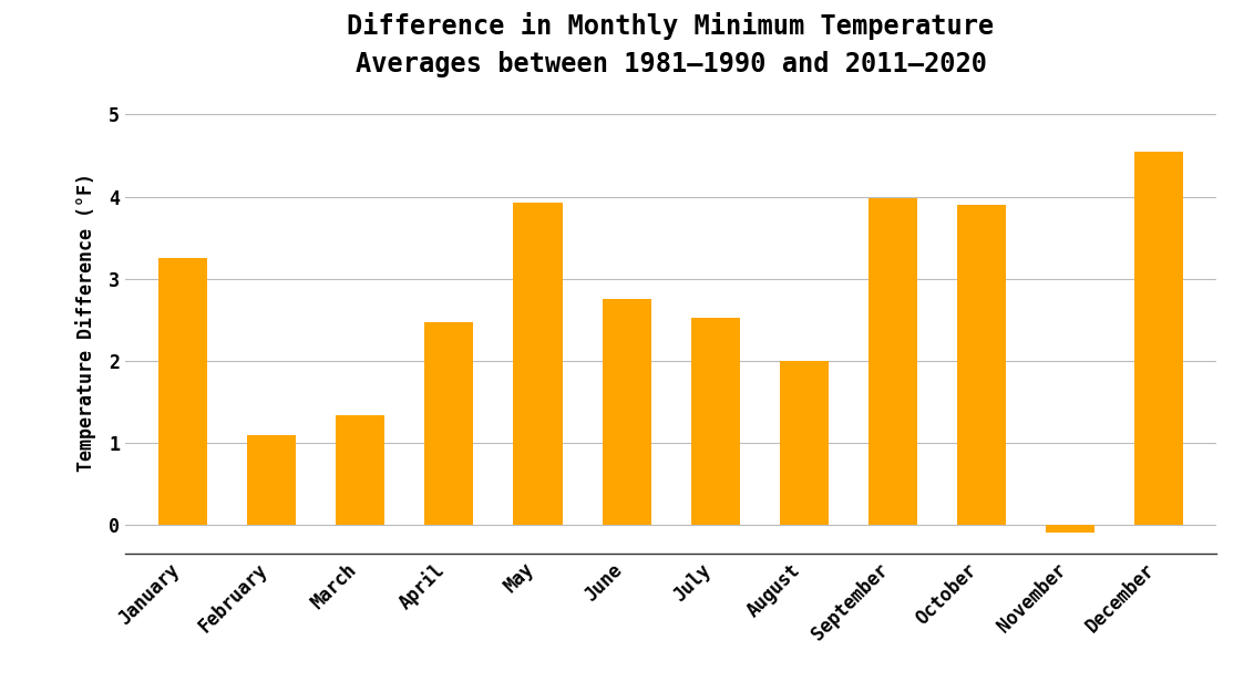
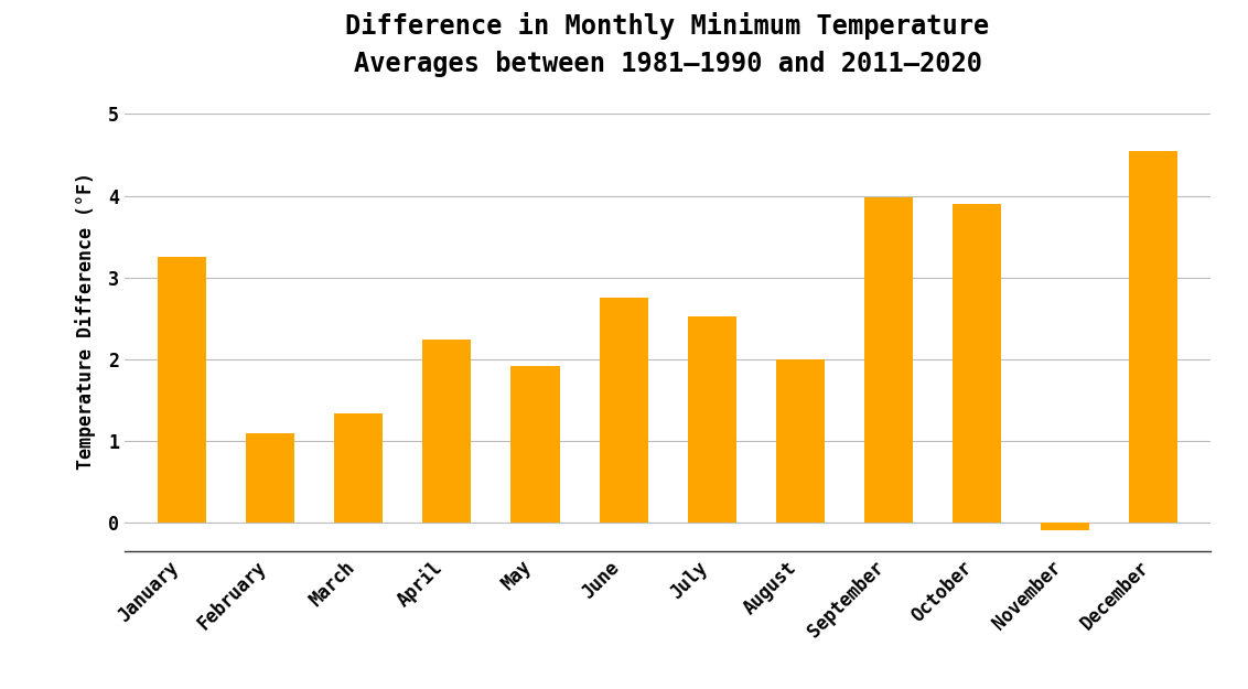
April: 2.47 -> 2.24
May: 3.93 -> 1.92
